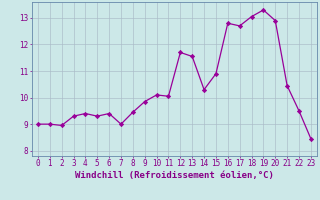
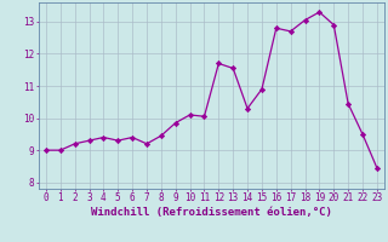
2: 8.95 -> 9.20
7: 9.00 -> 9.20
